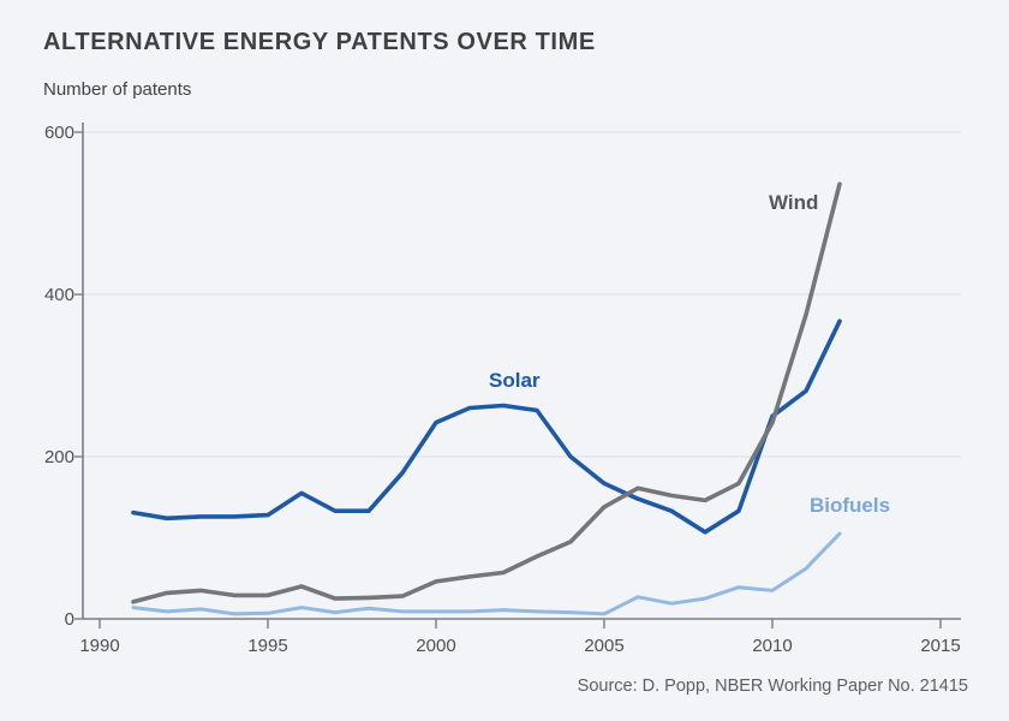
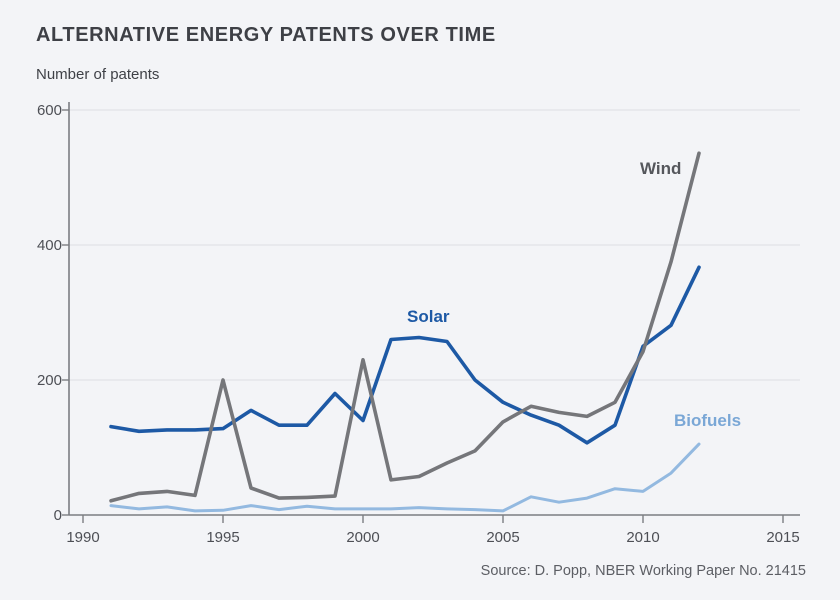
Wind/1995: 30 -> 200
Solar/2000: 240 -> 140
Wind/2000: 50 -> 230
